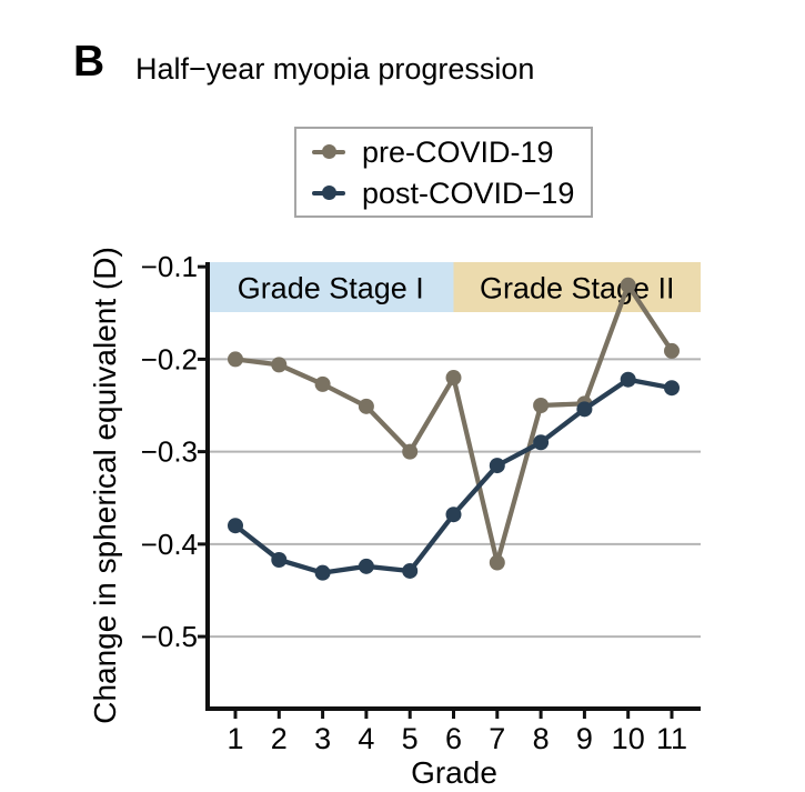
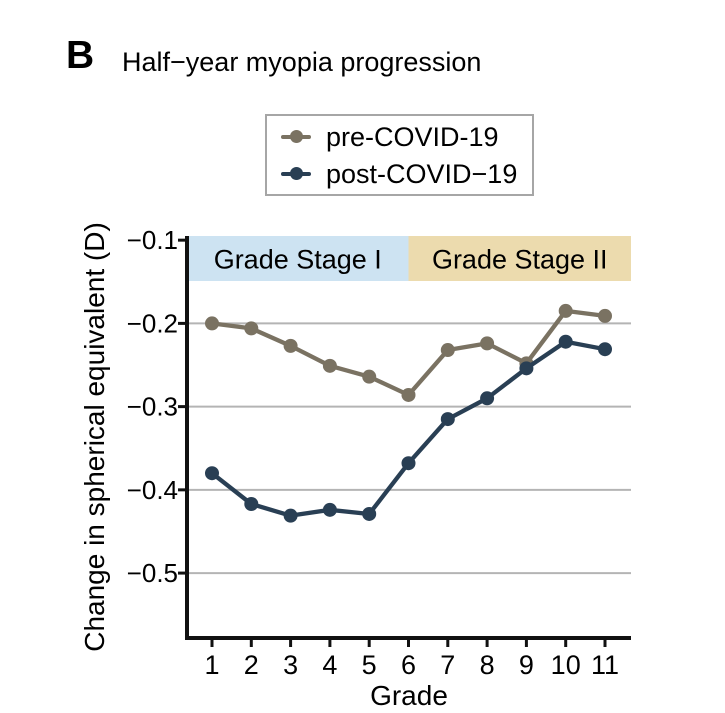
pre-COVID-19/5: -0.30 -> -0.26
pre-COVID-19/6: -0.22 -> -0.29
pre-COVID-19/7: -0.42 -> -0.23
pre-COVID-19/8: -0.25 -> -0.22
pre-COVID-19/10: -0.12 -> -0.18
